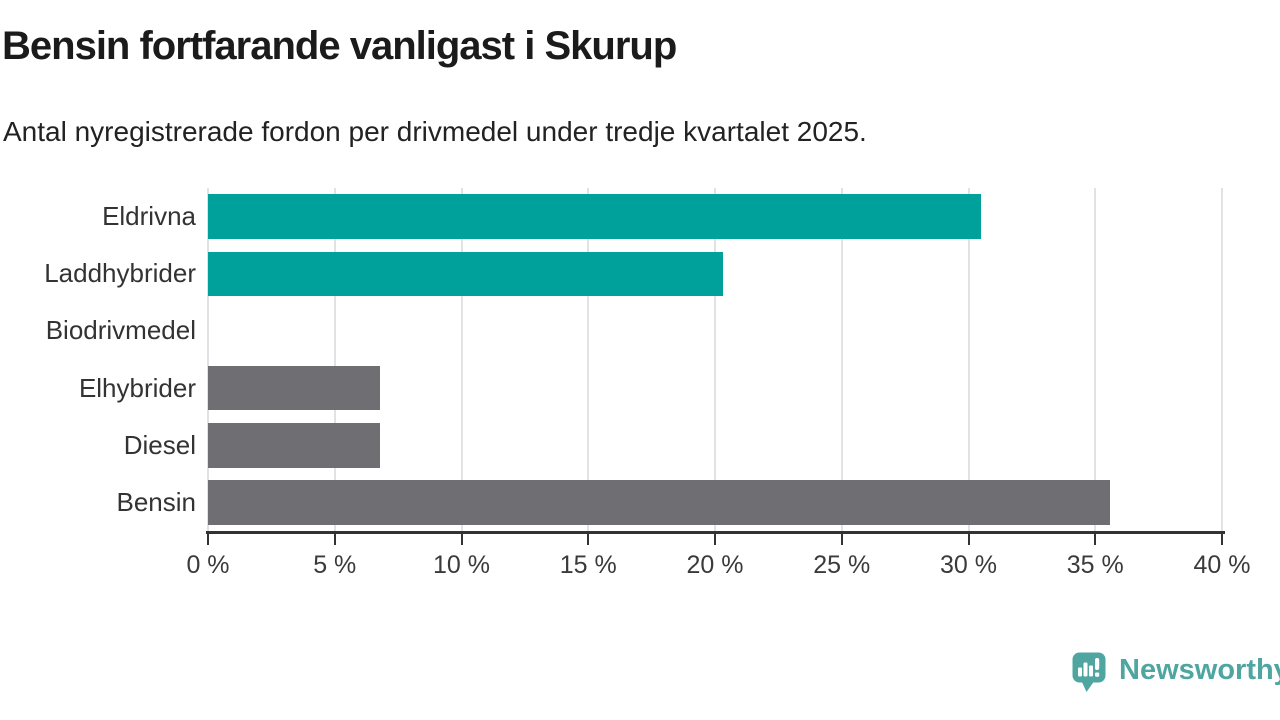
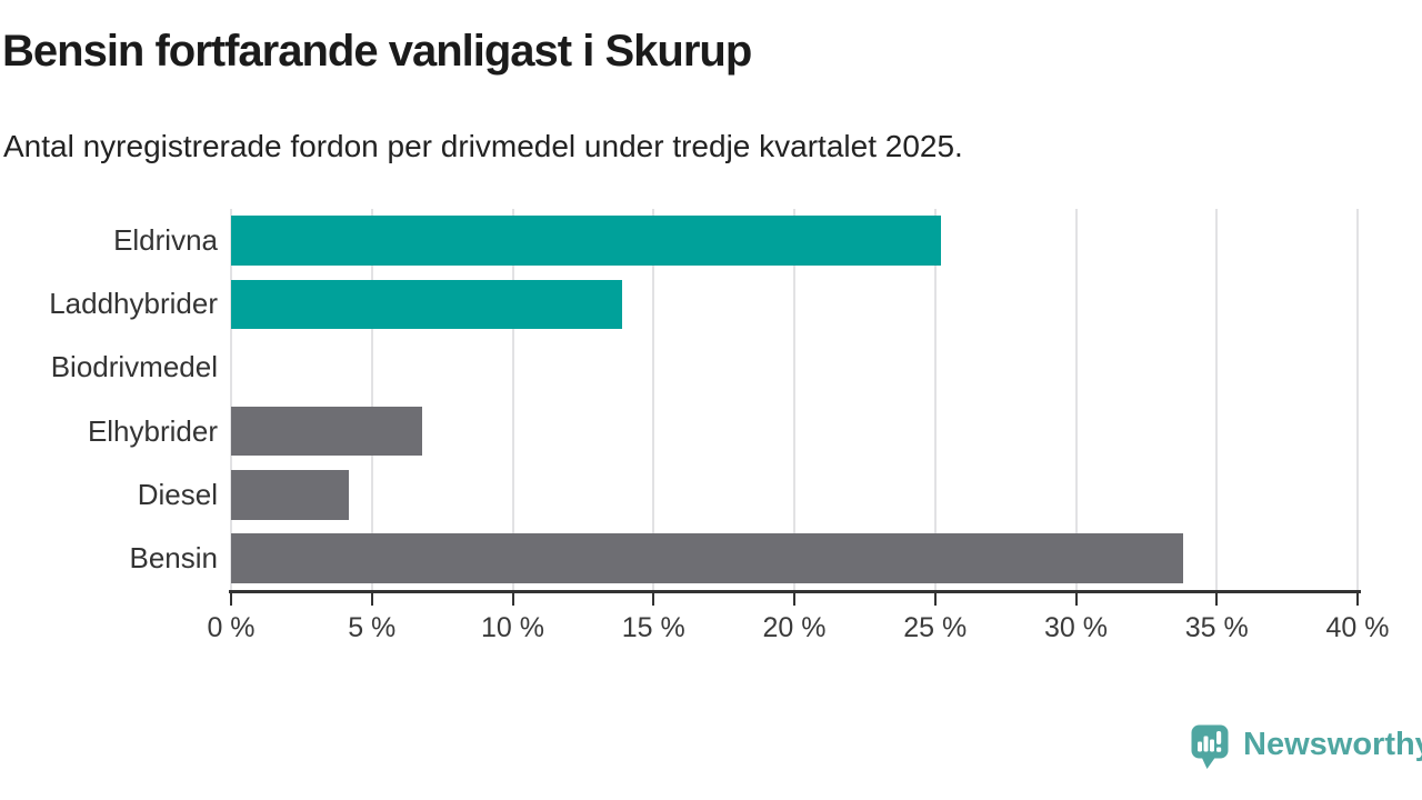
Eldrivna: 30.5% -> 25.2%
Laddhybrider: 20.3% -> 13.9%
Diesel: 6.8% -> 4.2%
Bensin: 35.6% -> 33.8%
